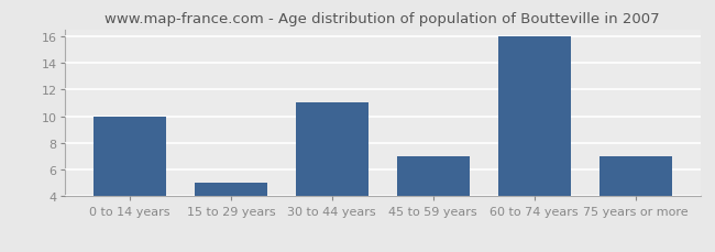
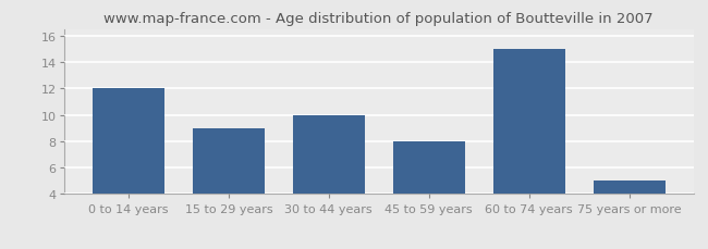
0 to 14 years: 10 -> 12
15 to 29 years: 5 -> 9
30 to 44 years: 11 -> 10
45 to 59 years: 7 -> 8
60 to 74 years: 16 -> 15
75 years or more: 7 -> 5
